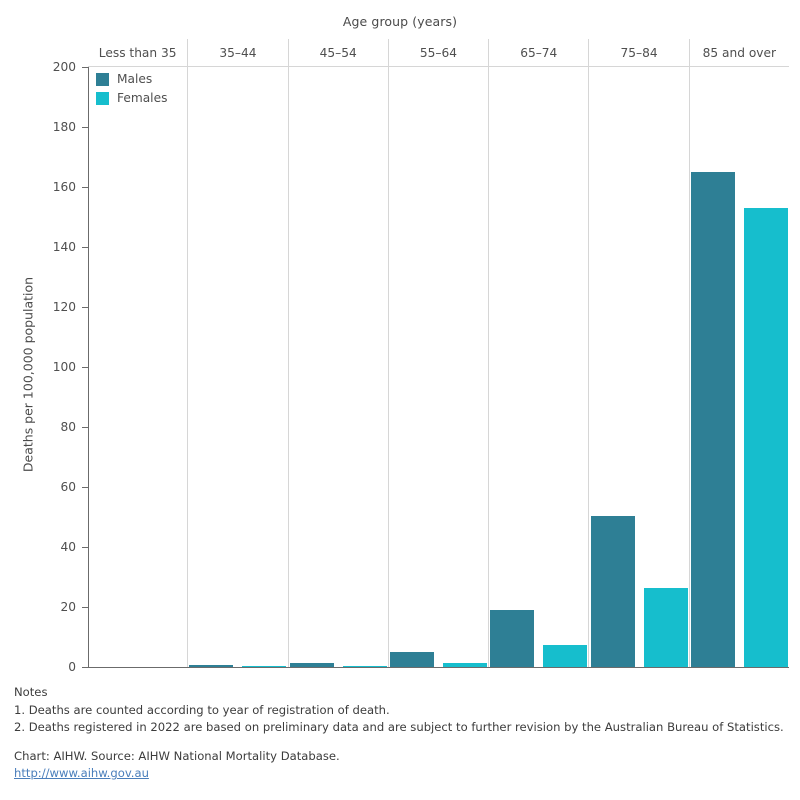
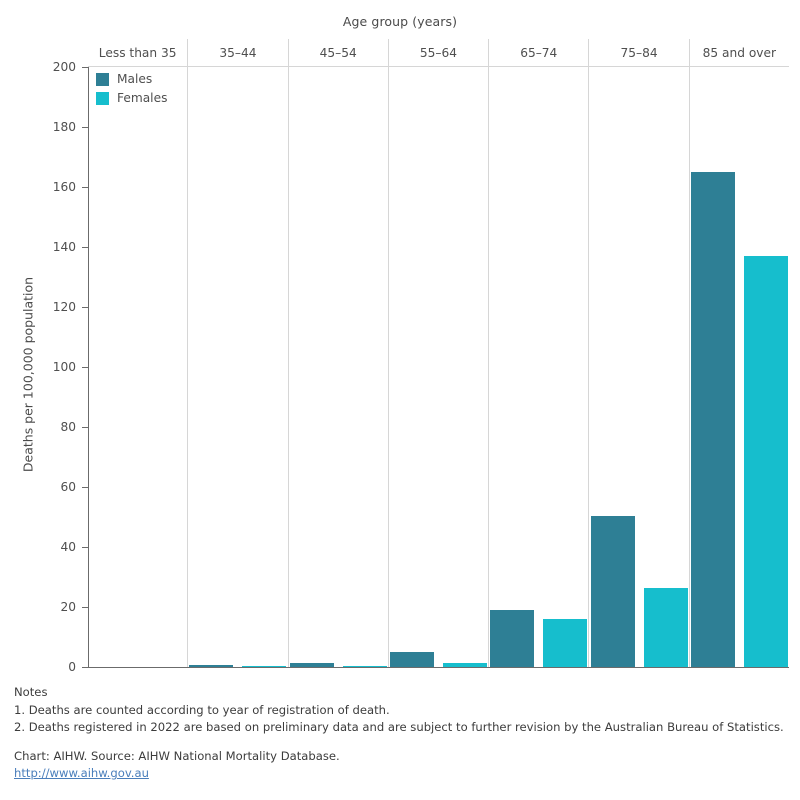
Females/65–74: 8 -> 16
Females/85 and over: 153 -> 137
